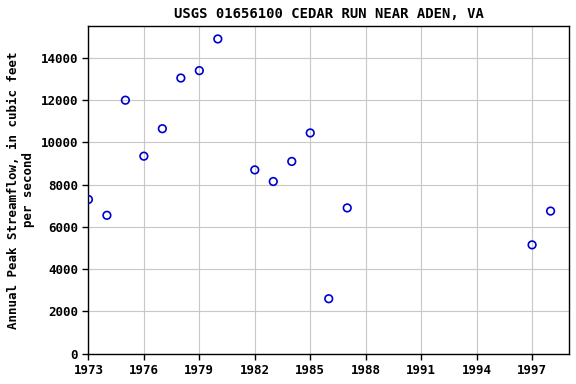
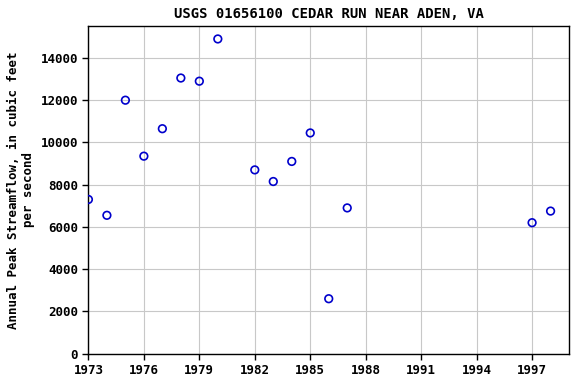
1979: 13400 -> 12900
1997: 5150 -> 6200
